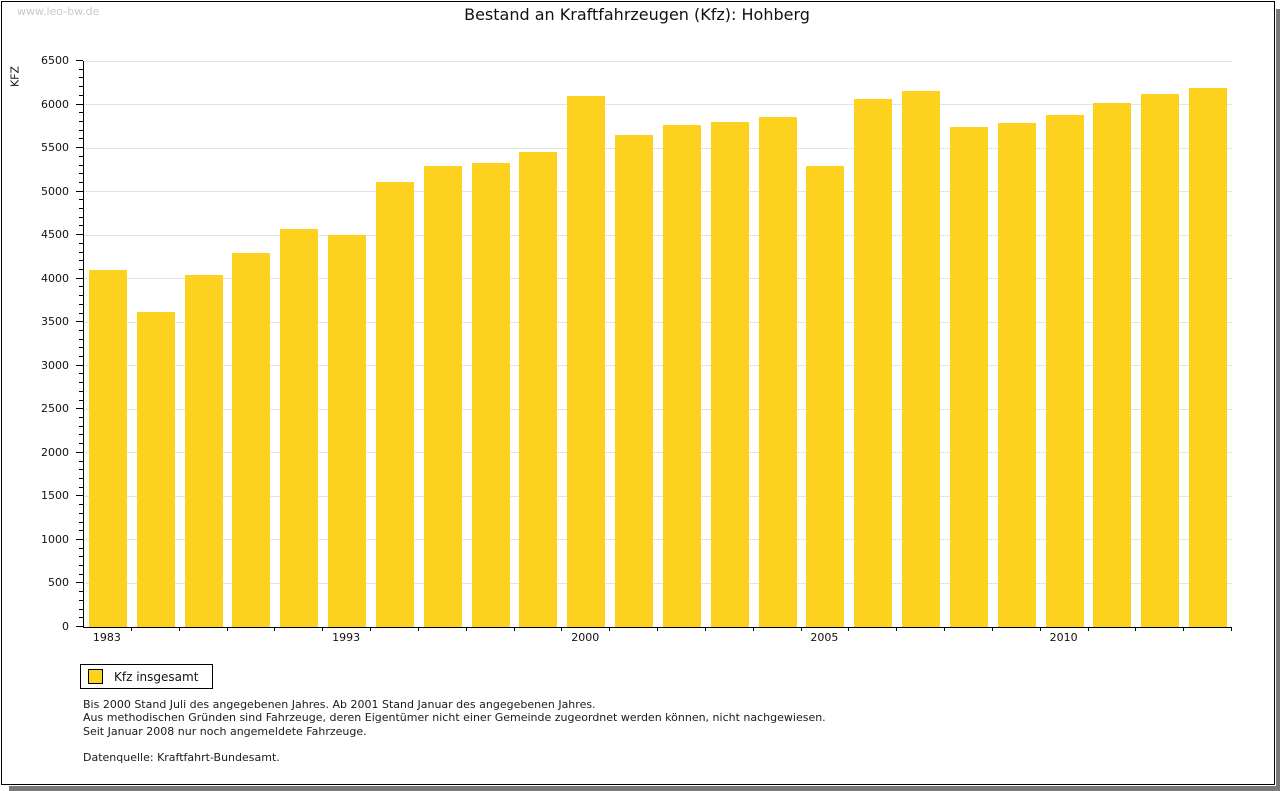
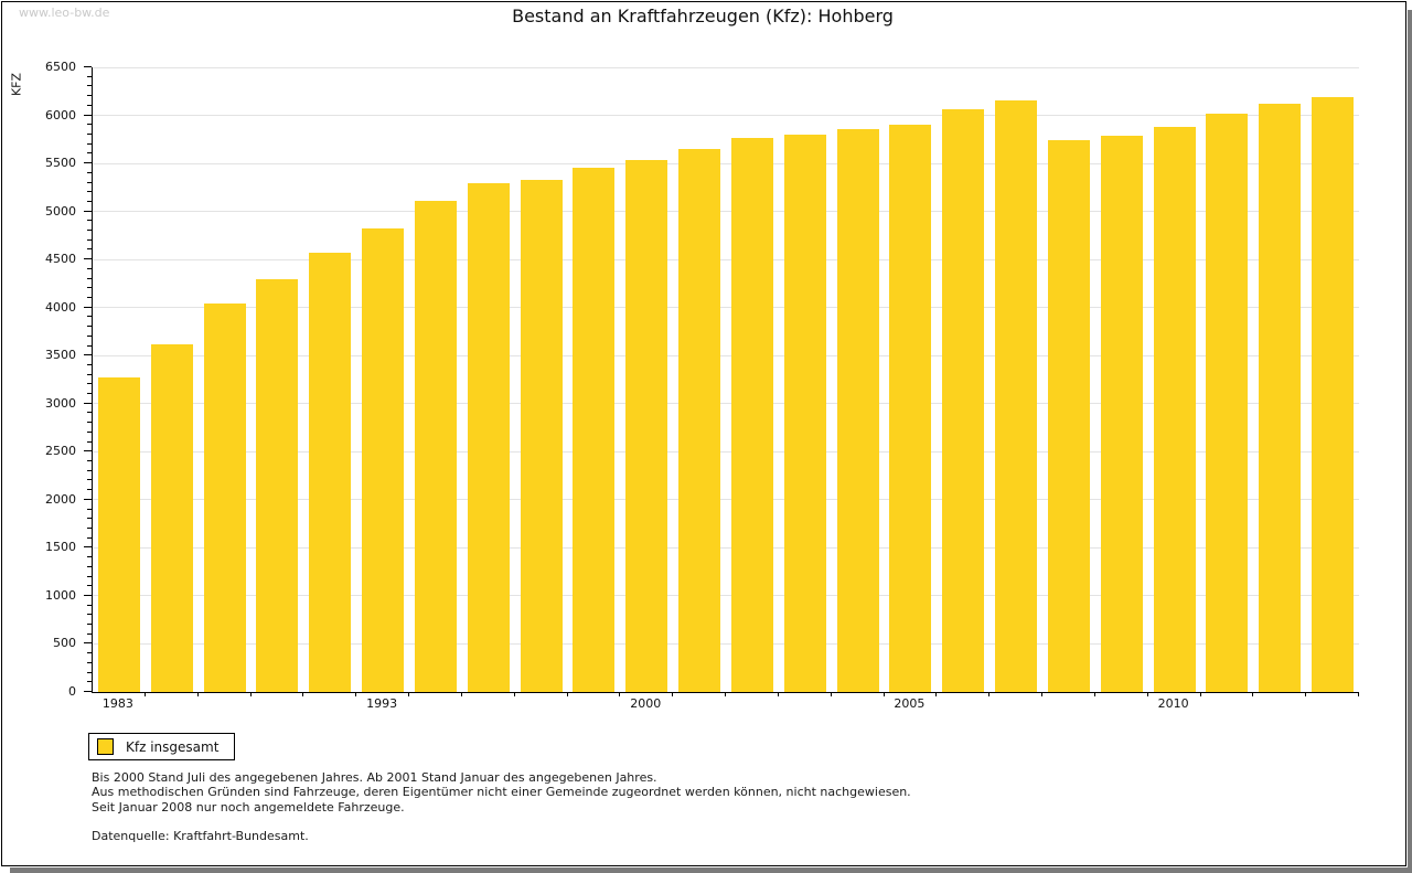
1983: 4100 -> 3300
1993: 4500 -> 4800
2000: 6100 -> 5500
2005: 5300 -> 5900
